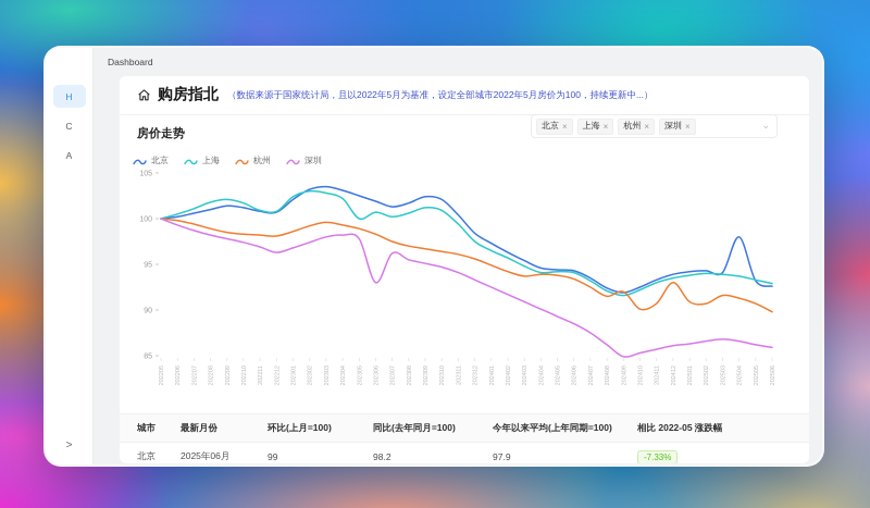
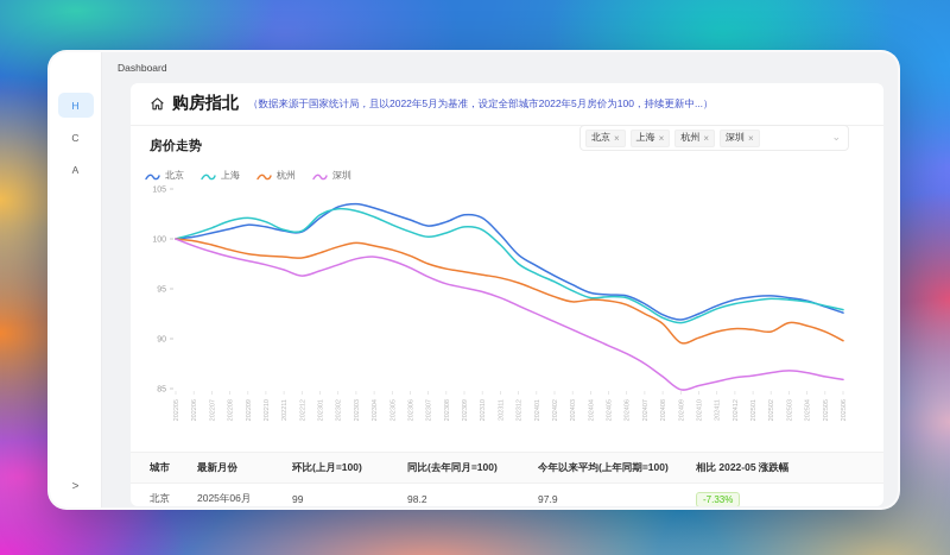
上海/202305: 100 -> 101
深圳/202306: 93 -> 97
杭州/202409: 92 -> 90
杭州/202412: 93 -> 91
北京/202504: 98 -> 94
